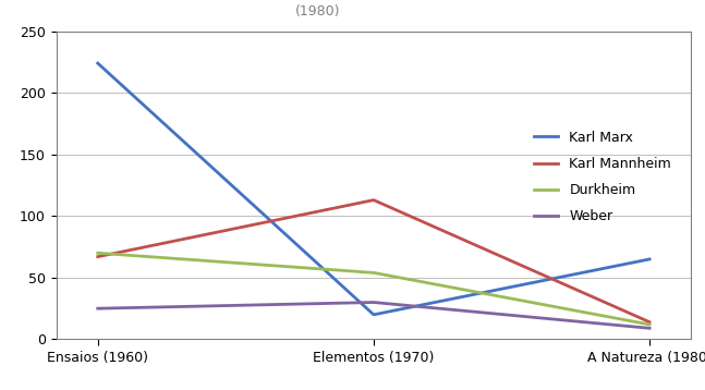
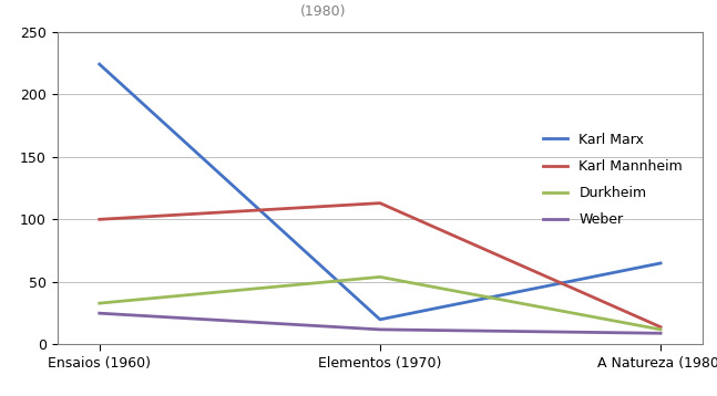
Karl Mannheim/Ensaios (1960): 67 -> 100
Durkheim/Ensaios (1960): 70 -> 33
Weber/Elementos (1970): 30 -> 12
